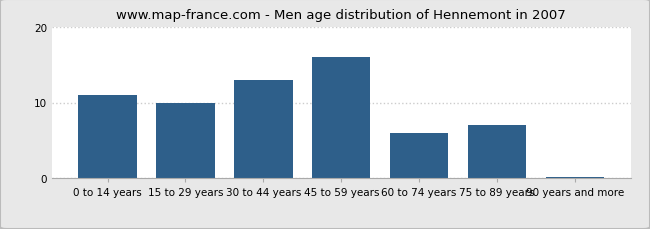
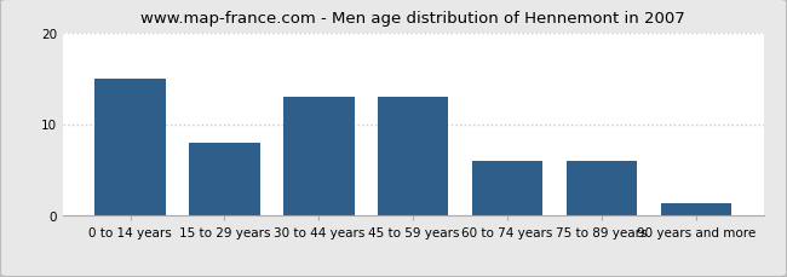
0 to 14 years: 11.0 -> 15.0
15 to 29 years: 10.0 -> 8.0
45 to 59 years: 16.0 -> 13.0
75 to 89 years: 7.0 -> 6.0
90 years and more: 0.2 -> 1.4
